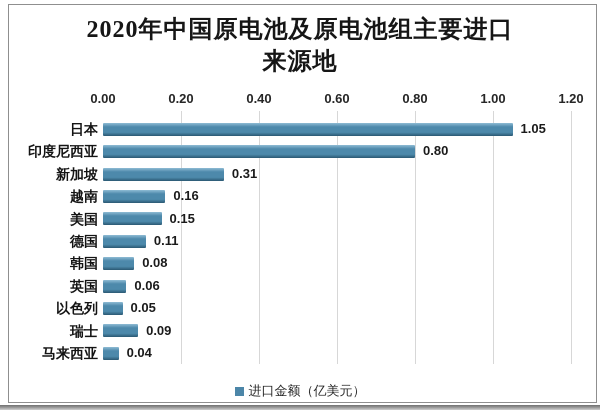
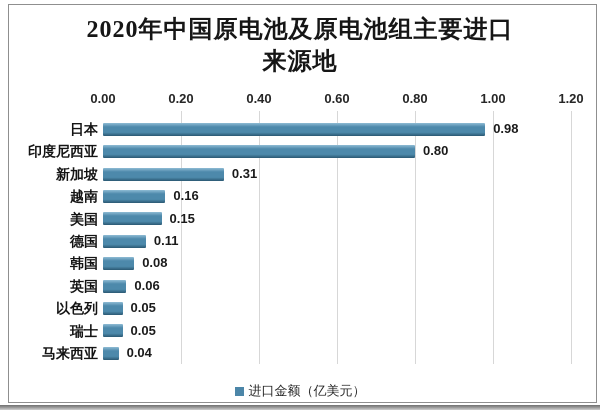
日本: 1.05 -> 0.98
瑞士: 0.09 -> 0.05
